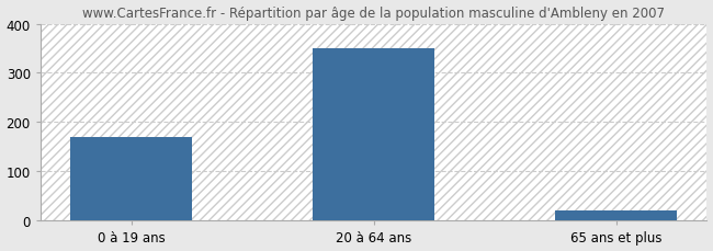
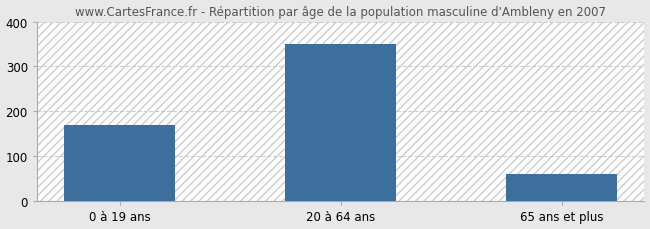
65 ans et plus: 20 -> 60
